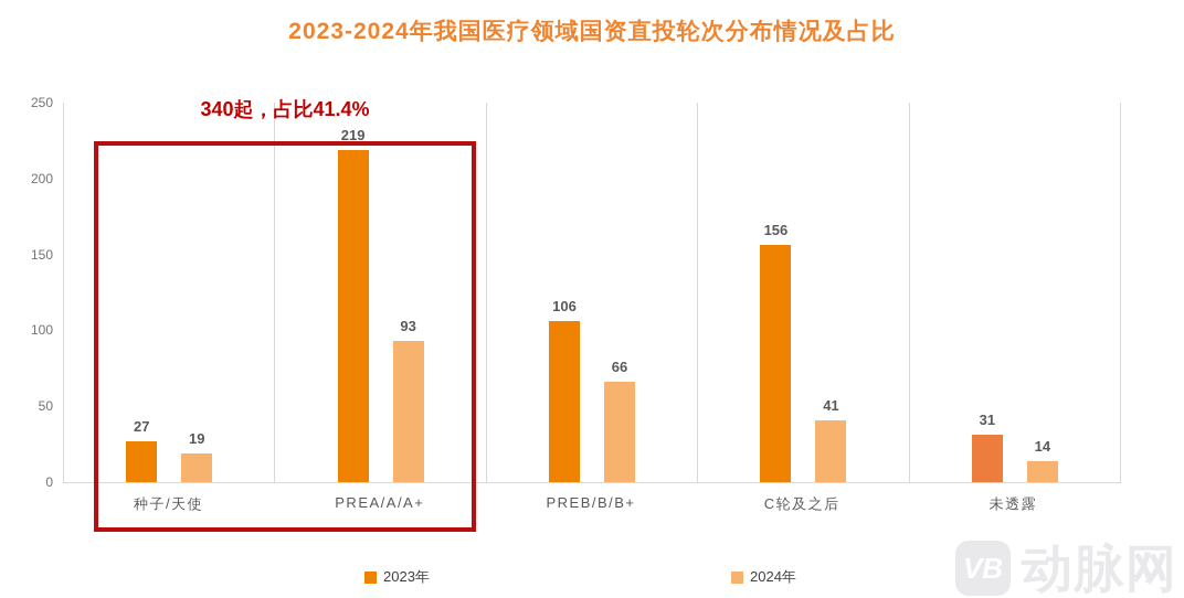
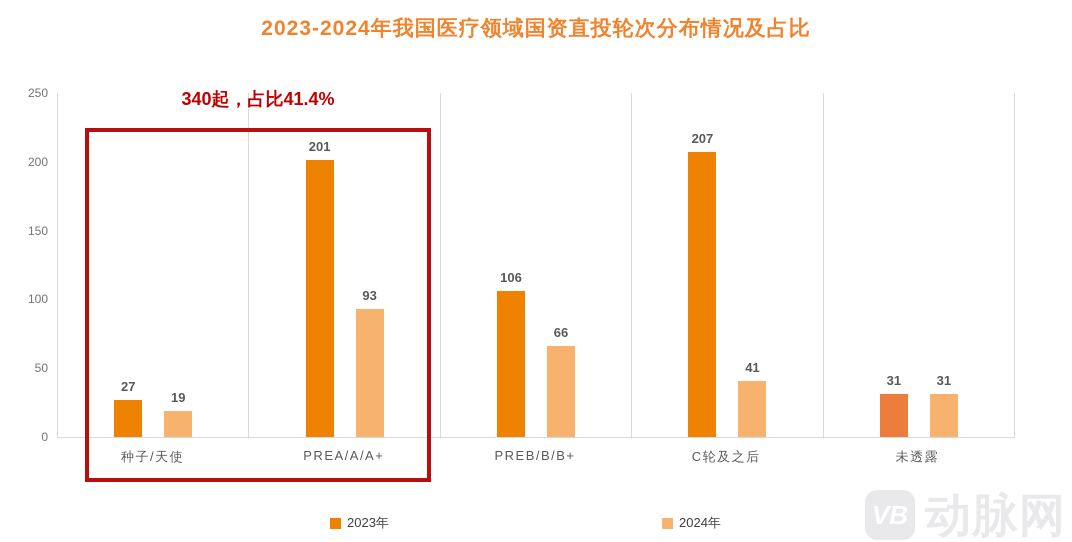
2023年/PREA/A/A+: 219 -> 201
2023年/C轮及之后: 156 -> 207
2024年/未透露: 14 -> 31
